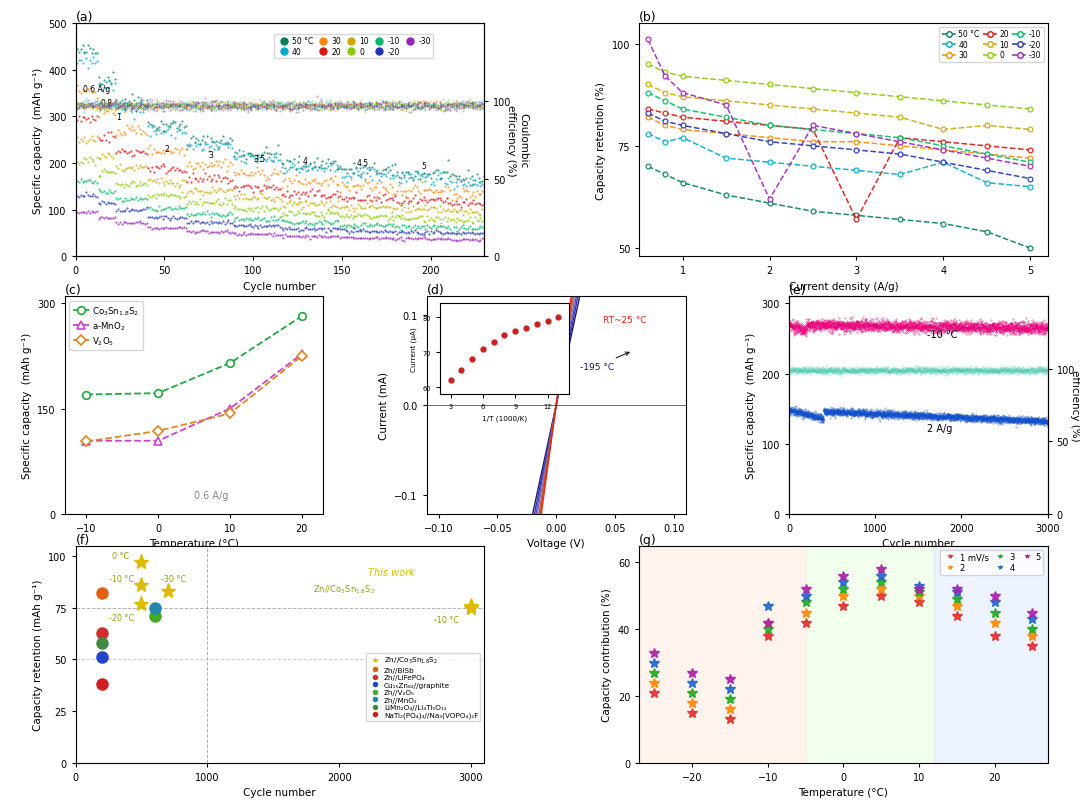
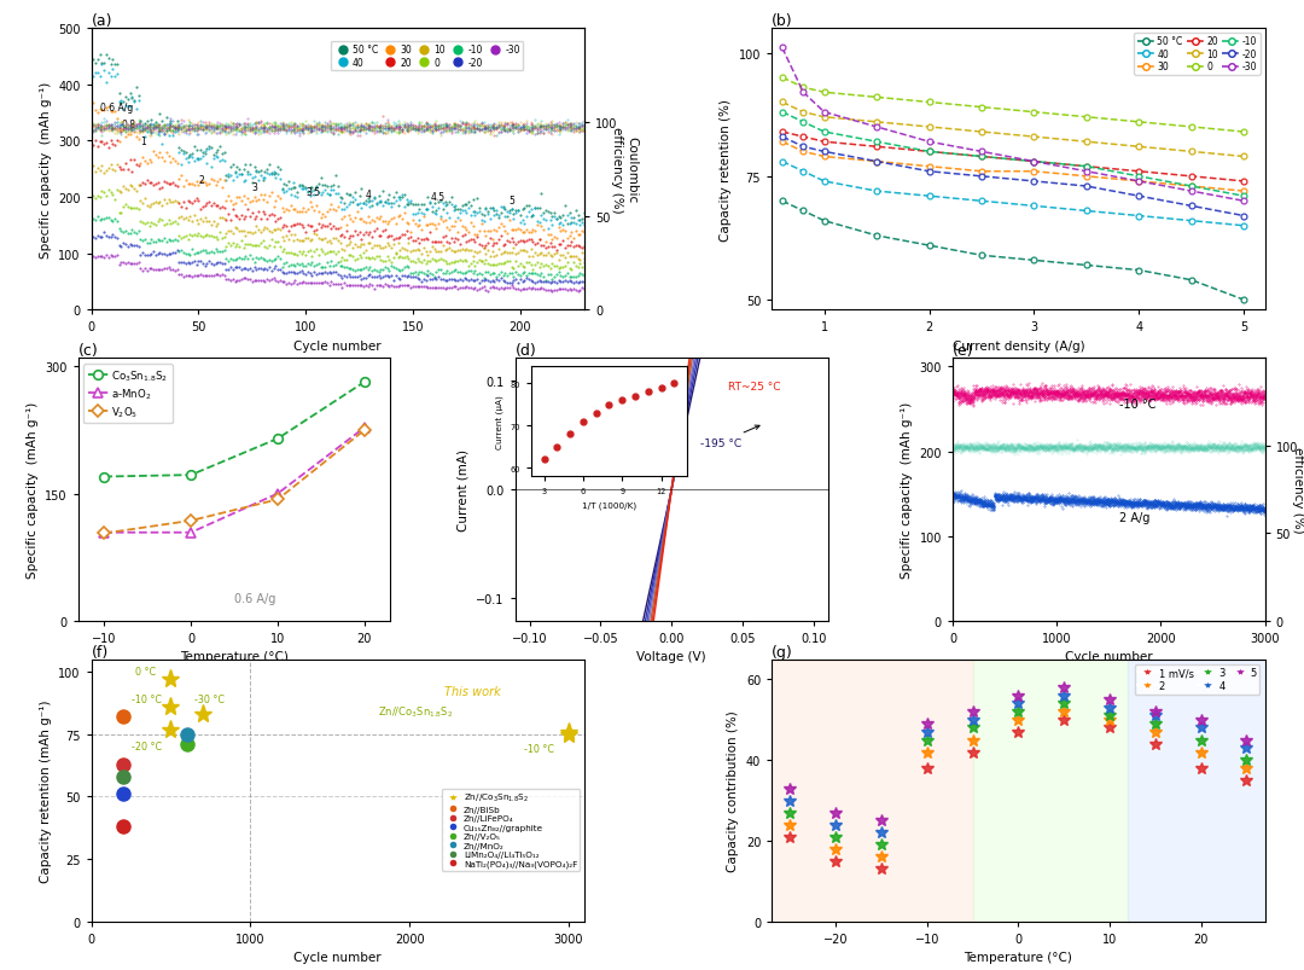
(b)/40/1: 77 -> 74
(b)/-30/2: 62 -> 82
(b)/20/3: 57 -> 78
(b)/40/4: 71 -> 67
(b)/10/4: 79 -> 81
(g)/3/−10: 40 -> 45
(g)/5/−10: 42 -> 49
(g)/5/10: 52 -> 55
